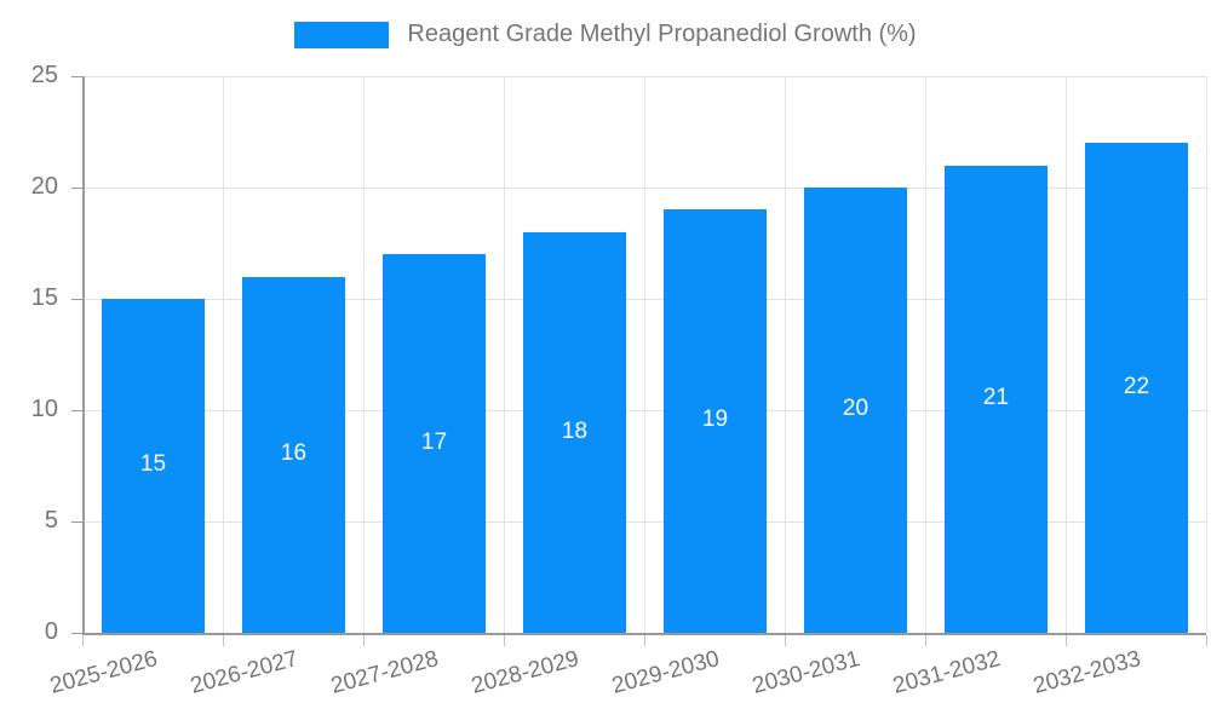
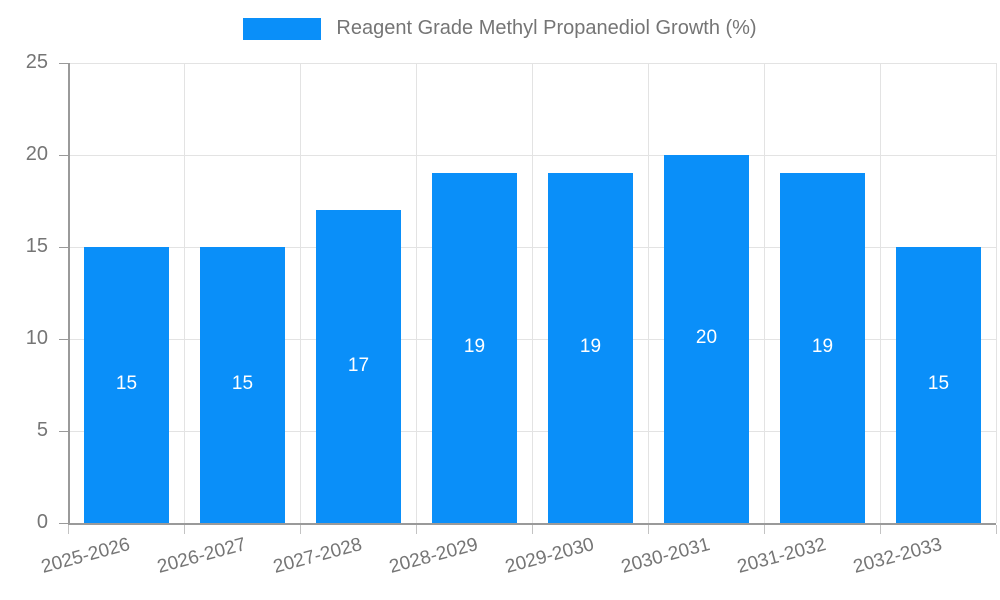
2026-2027: 16 -> 15
2028-2029: 18 -> 19
2031-2032: 21 -> 19
2032-2033: 22 -> 15
